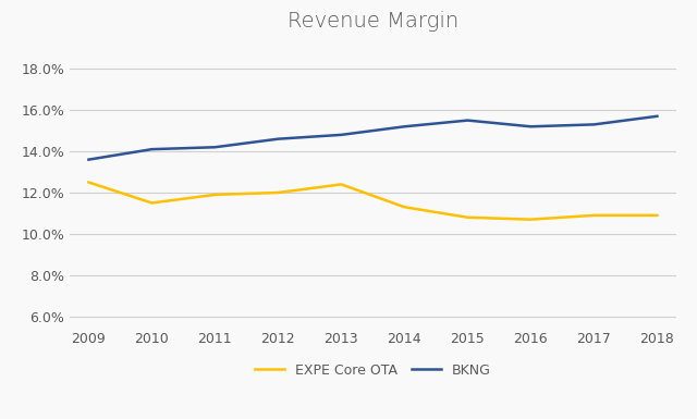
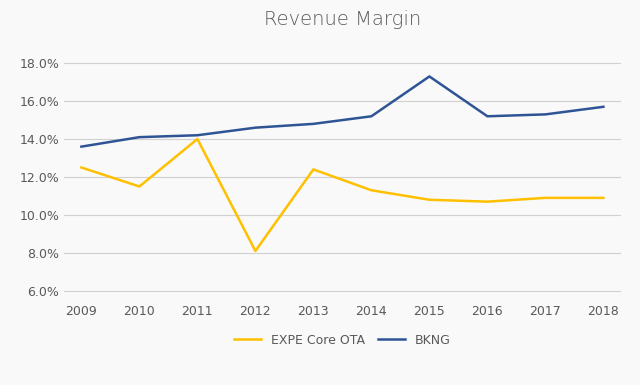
EXPE Core OTA/2011: 11.9% -> 14.0%
EXPE Core OTA/2012: 12.0% -> 8.1%
BKNG/2015: 15.5% -> 17.3%
